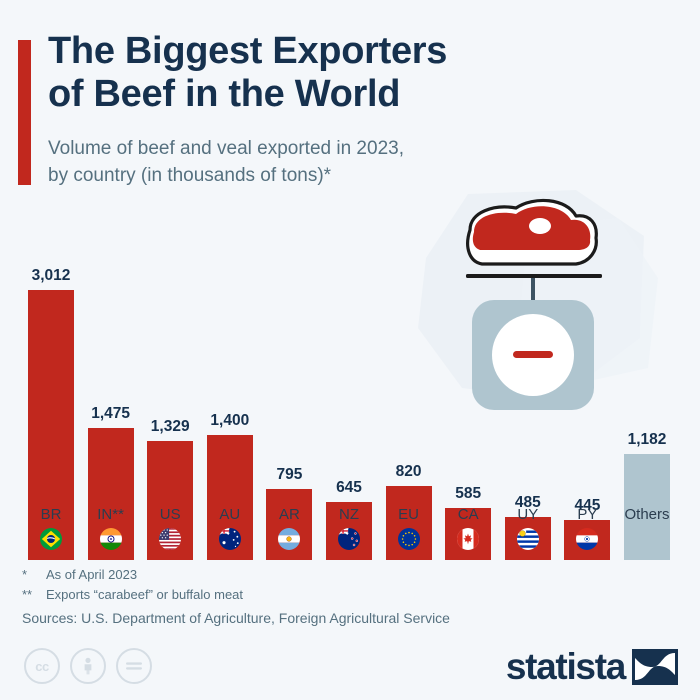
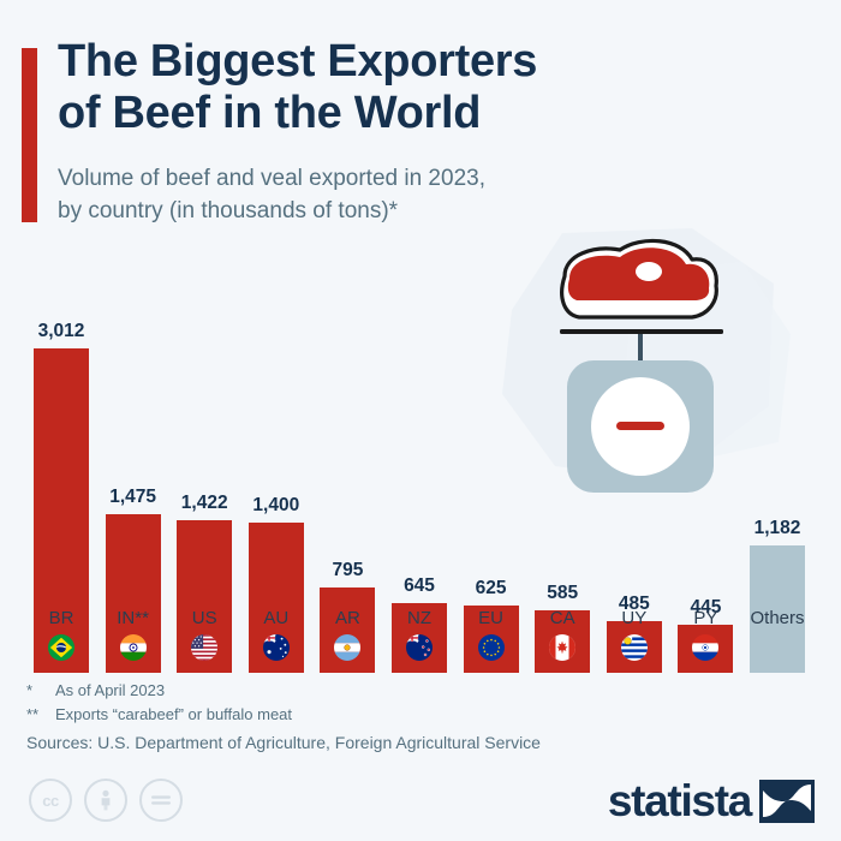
US: 1,329 -> 1,422
EU: 820 -> 625
